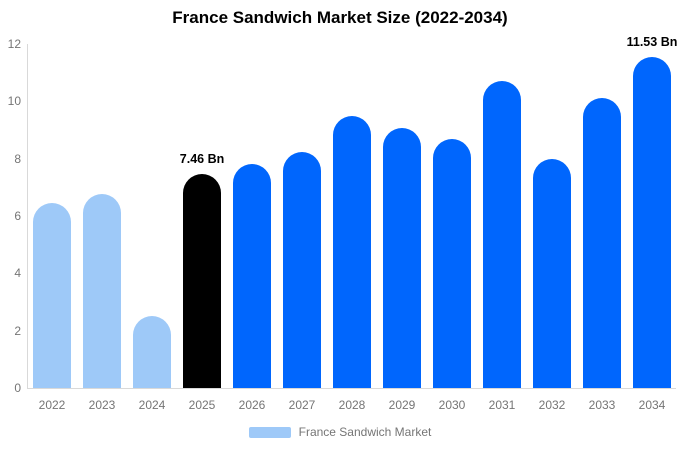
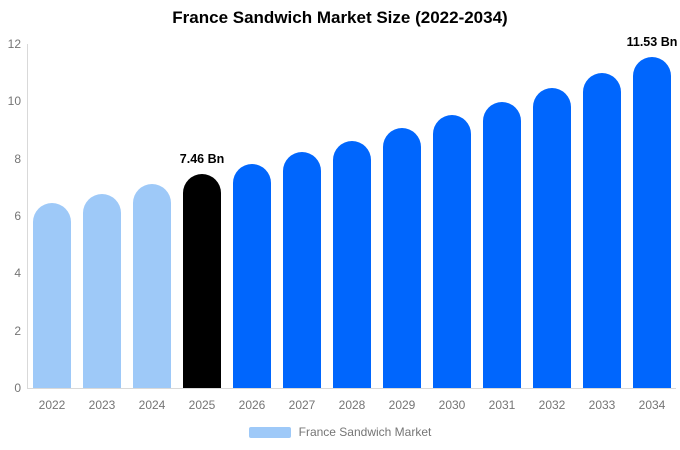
2024: 2.5 -> 7.1
2028: 9.5 -> 8.6
2030: 8.7 -> 9.5
2031: 10.7 -> 10.0
2032: 8.0 -> 10.5
2033: 10.1 -> 11.0
